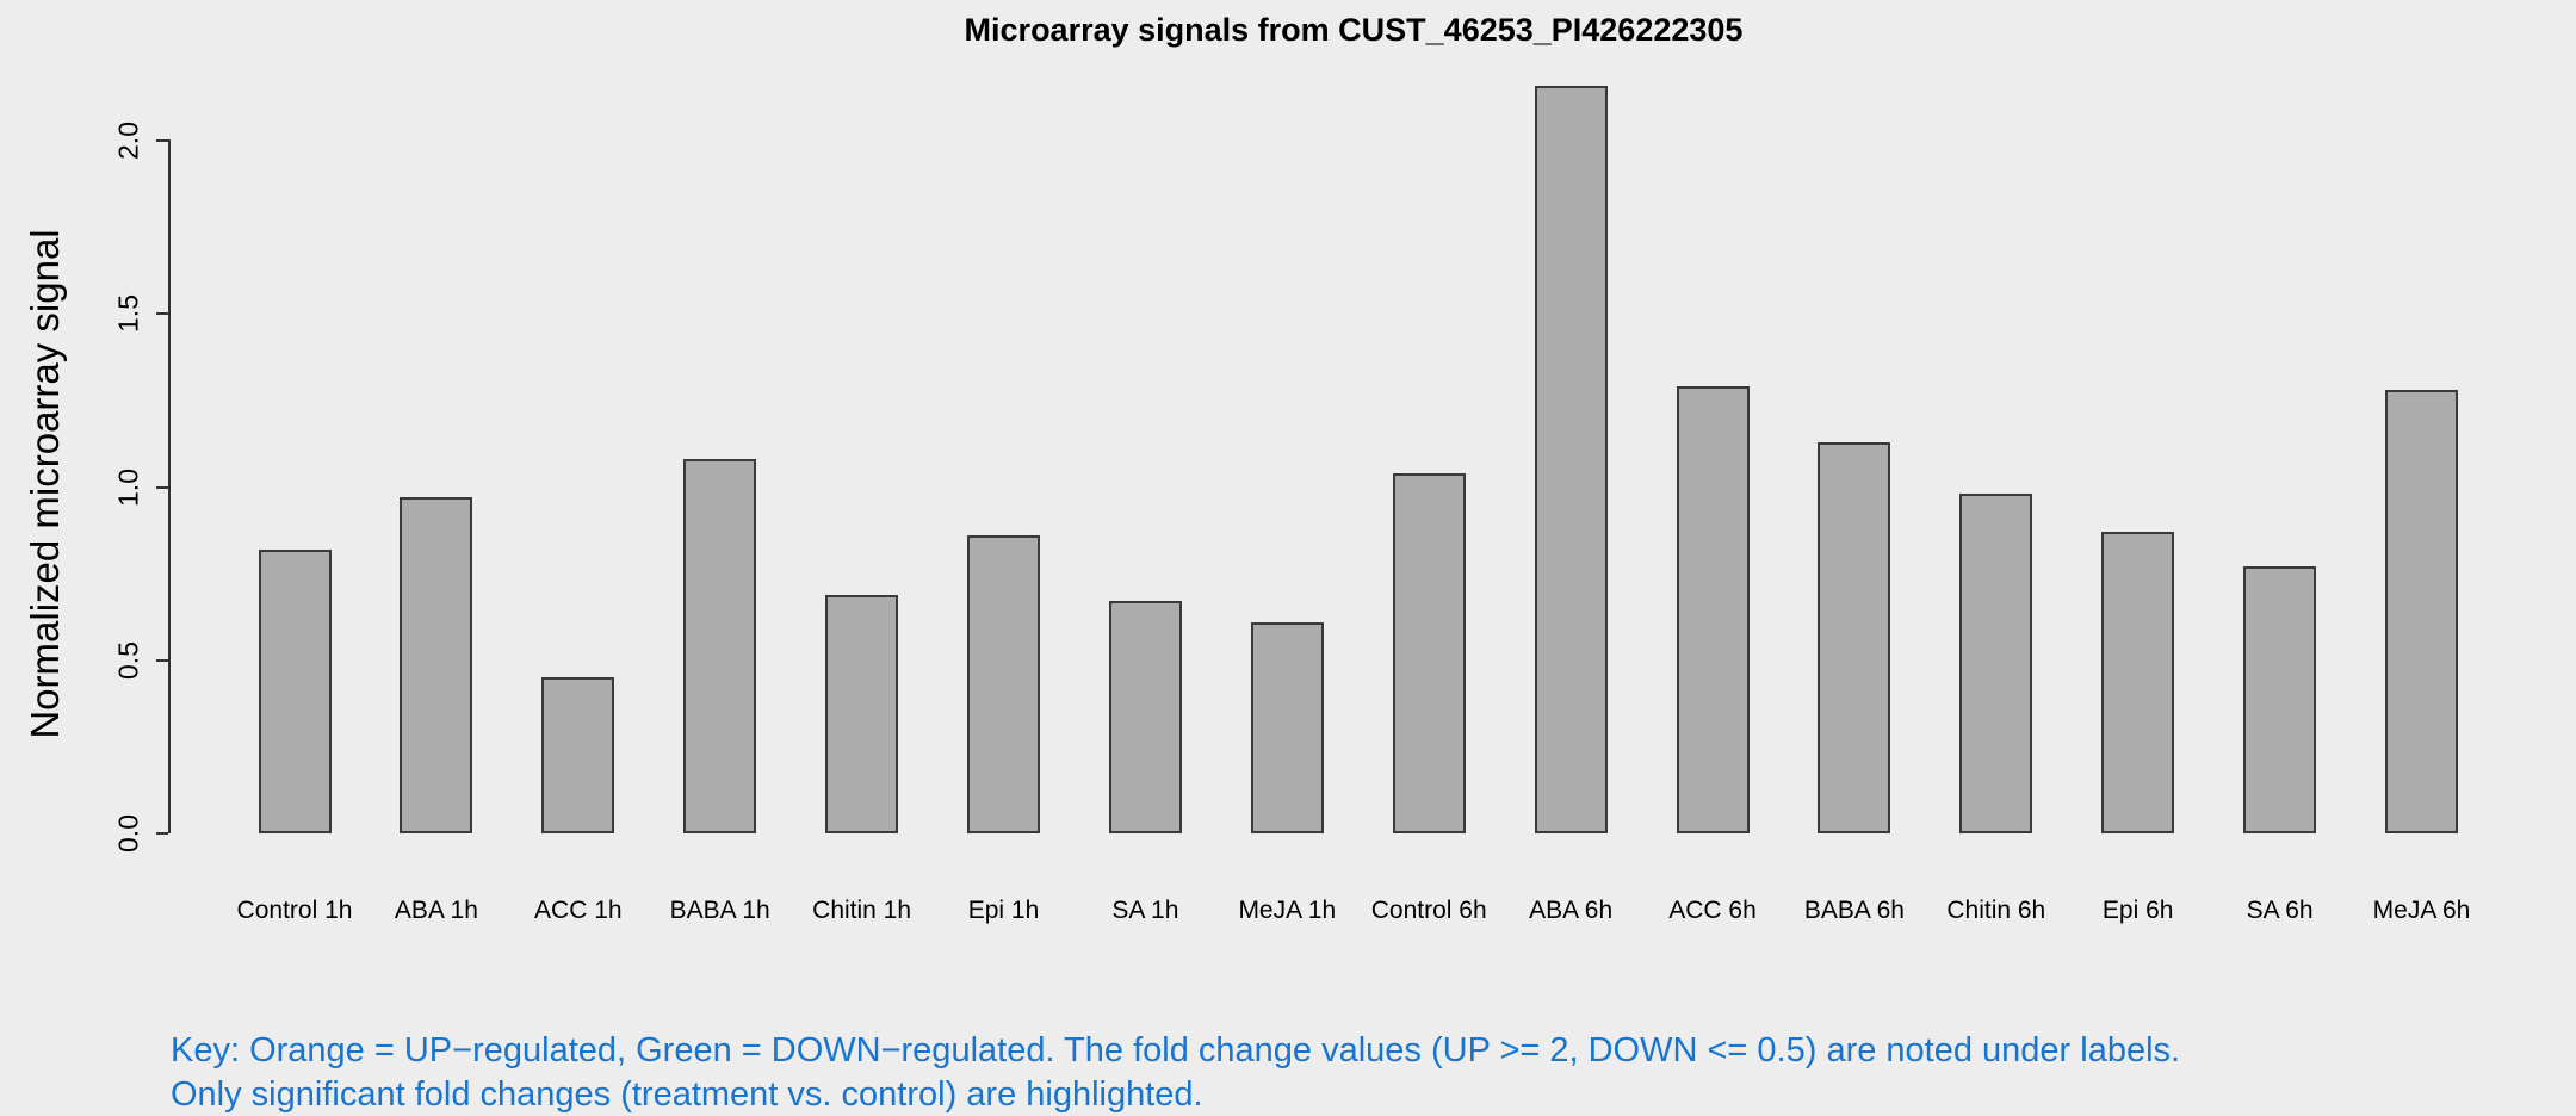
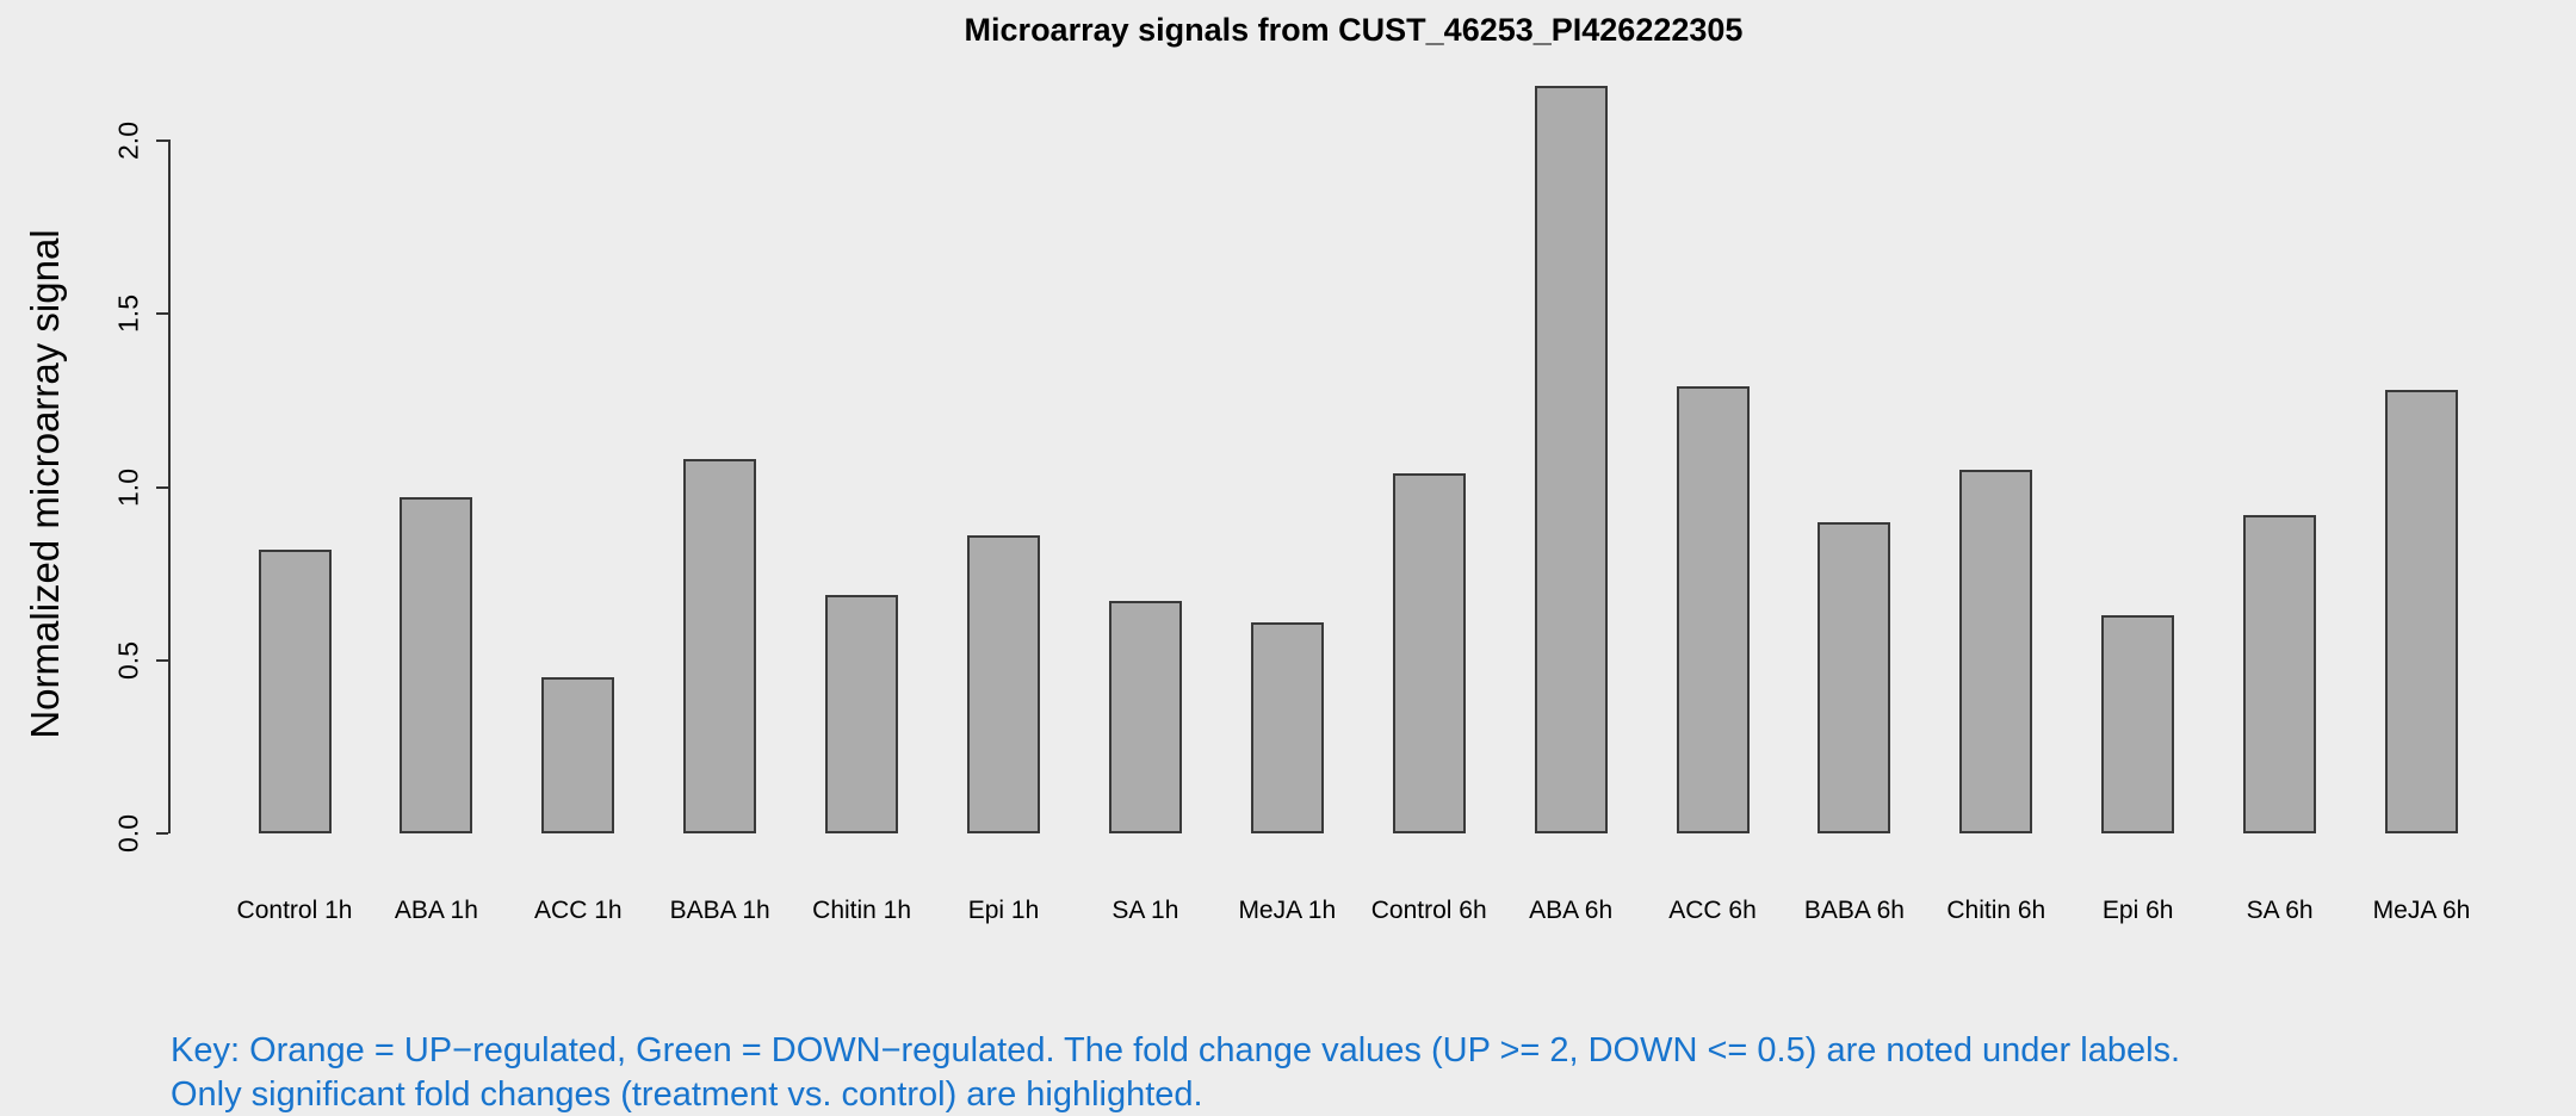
BABA 6h: 1.13 -> 0.90
Chitin 6h: 0.98 -> 1.05
Epi 6h: 0.87 -> 0.63
SA 6h: 0.77 -> 0.92
